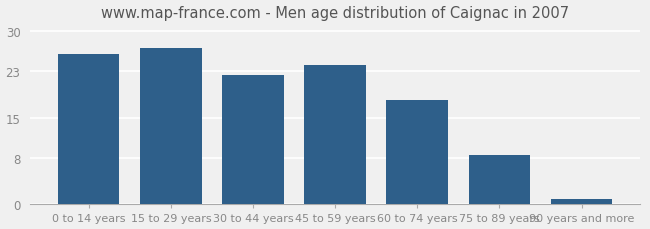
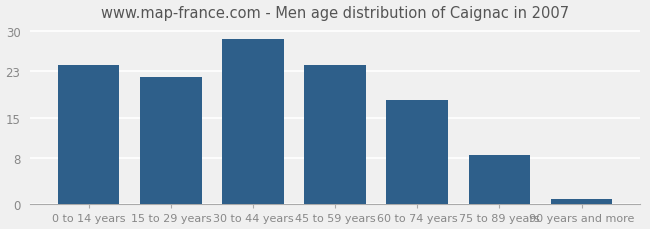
0 to 14 years: 26.0 -> 24.0
15 to 29 years: 27.0 -> 22.0
30 to 44 years: 22.4 -> 28.5
